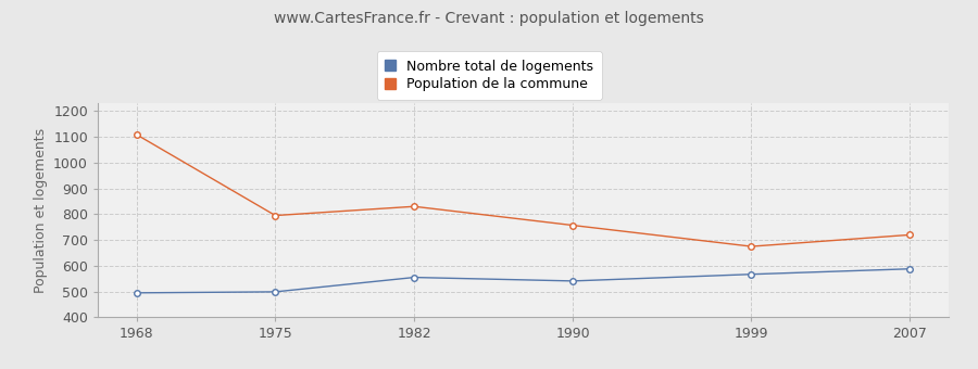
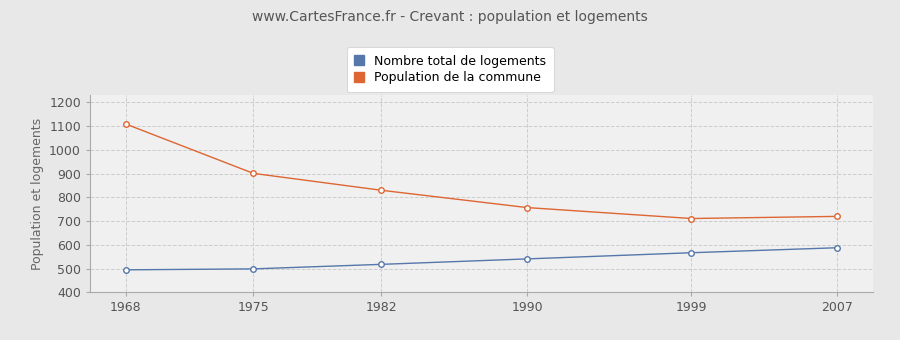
Population de la commune/1975: 795 -> 901
Nombre total de logements/1982: 555 -> 518
Population de la commune/1999: 675 -> 711
